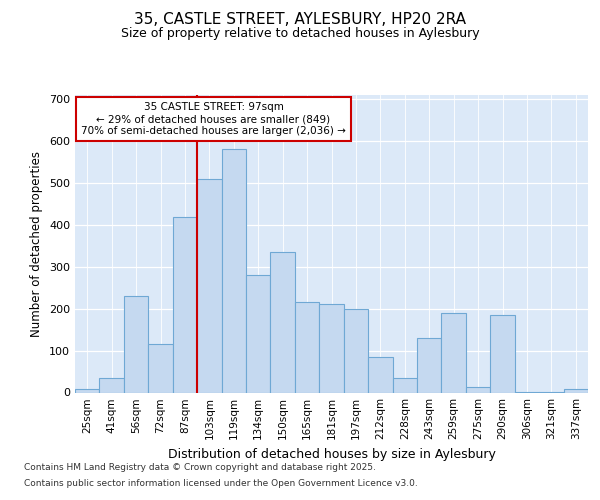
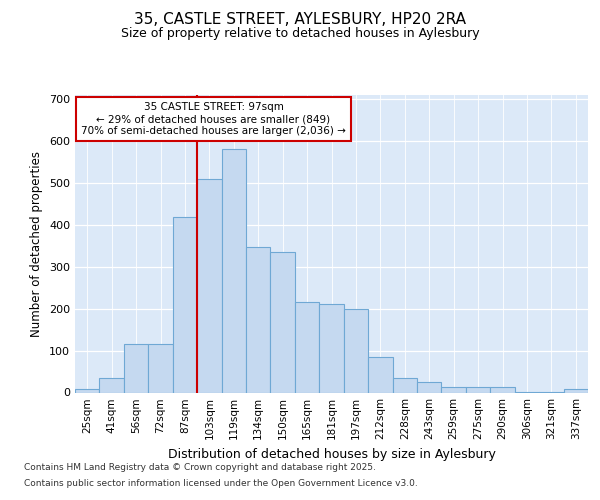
56sqm: 230 -> 116
134sqm: 280 -> 348
243sqm: 130 -> 25
259sqm: 190 -> 14
290sqm: 185 -> 13
